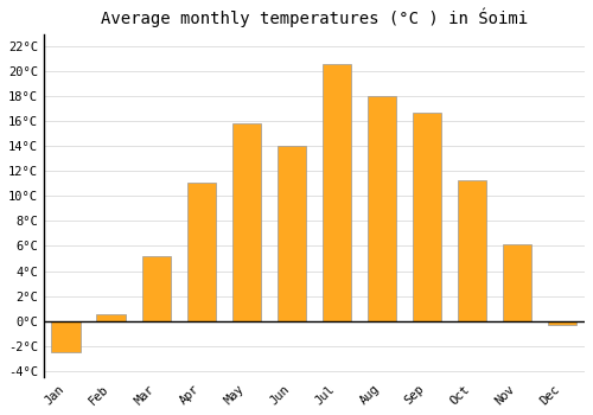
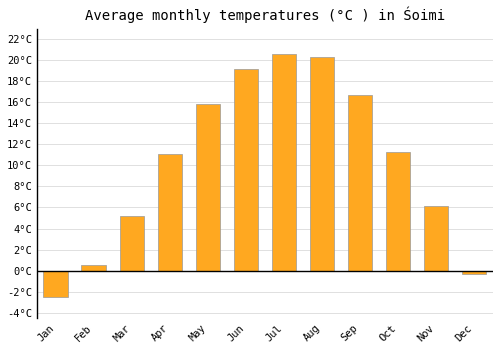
Jun: 14.0°C -> 19.2°C
Aug: 18.0°C -> 20.3°C
